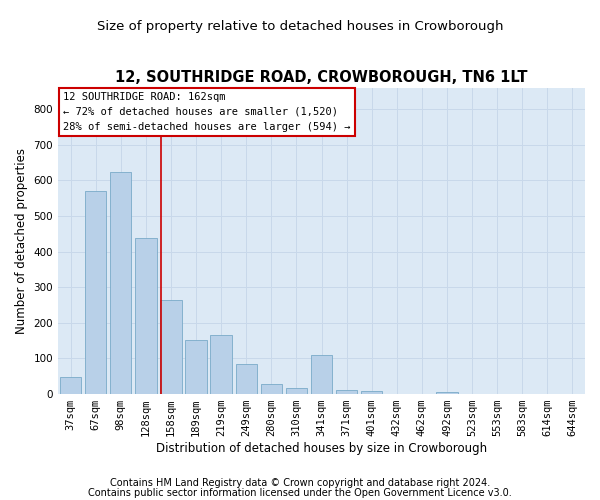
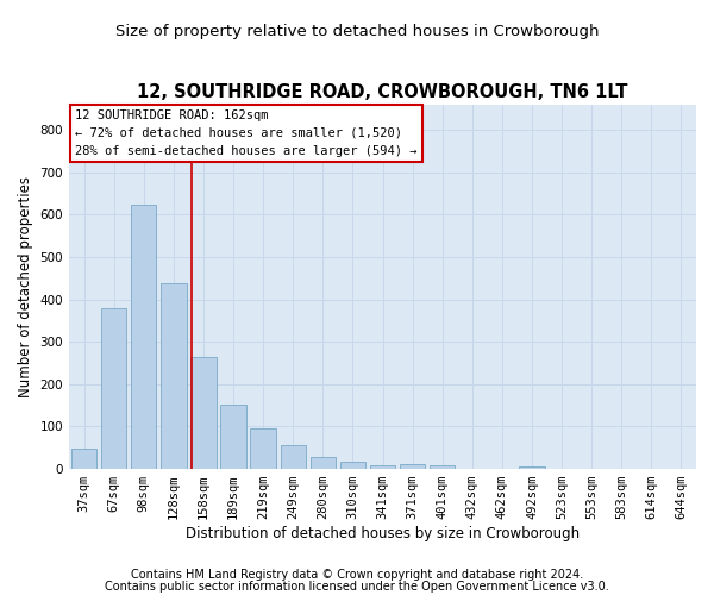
67sqm: 570 -> 380
219sqm: 165 -> 95
249sqm: 85 -> 55
341sqm: 110 -> 10
